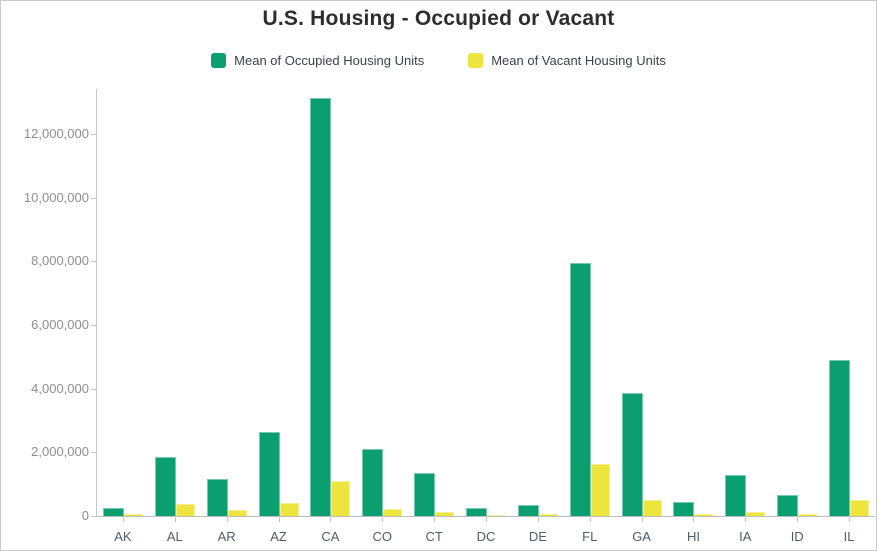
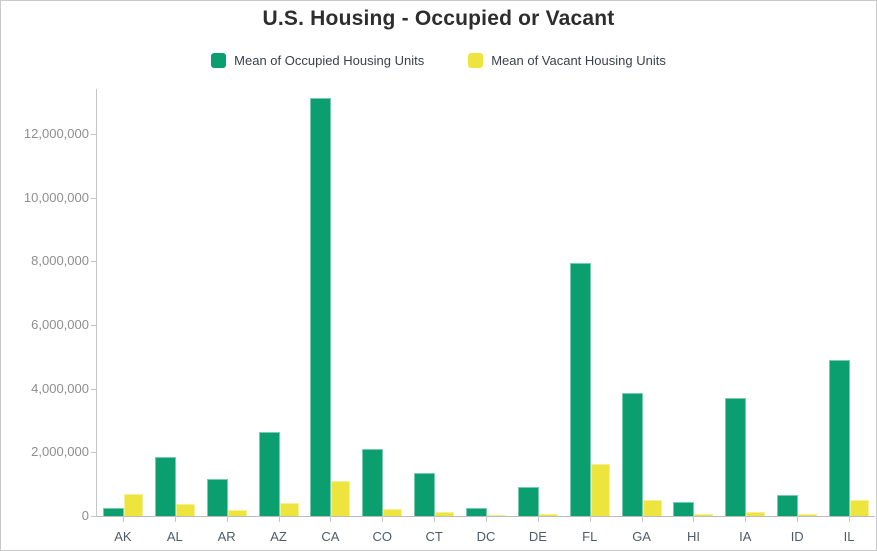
Mean of Vacant Housing Units/AK: 100000 -> 700000
Mean of Occupied Housing Units/DE: 400000 -> 900000
Mean of Occupied Housing Units/IA: 1300000 -> 3700000
